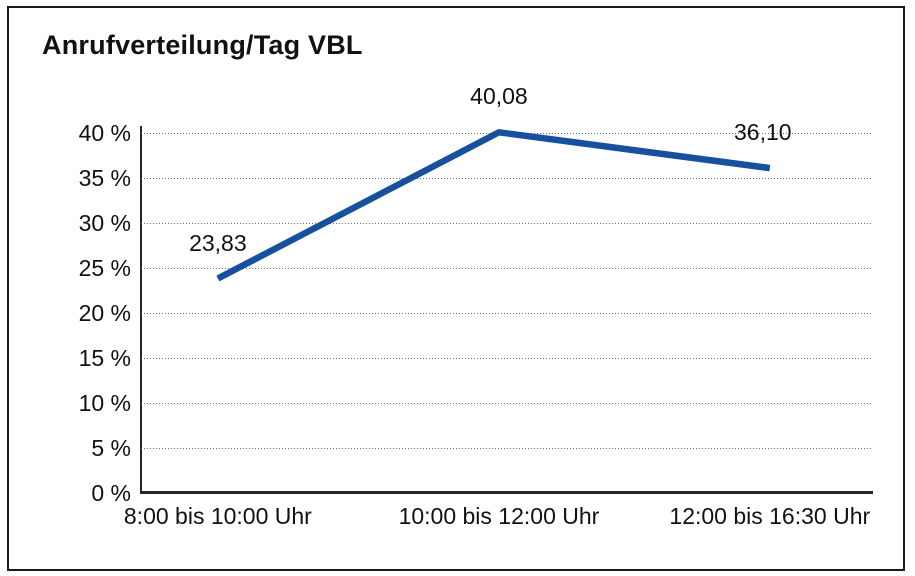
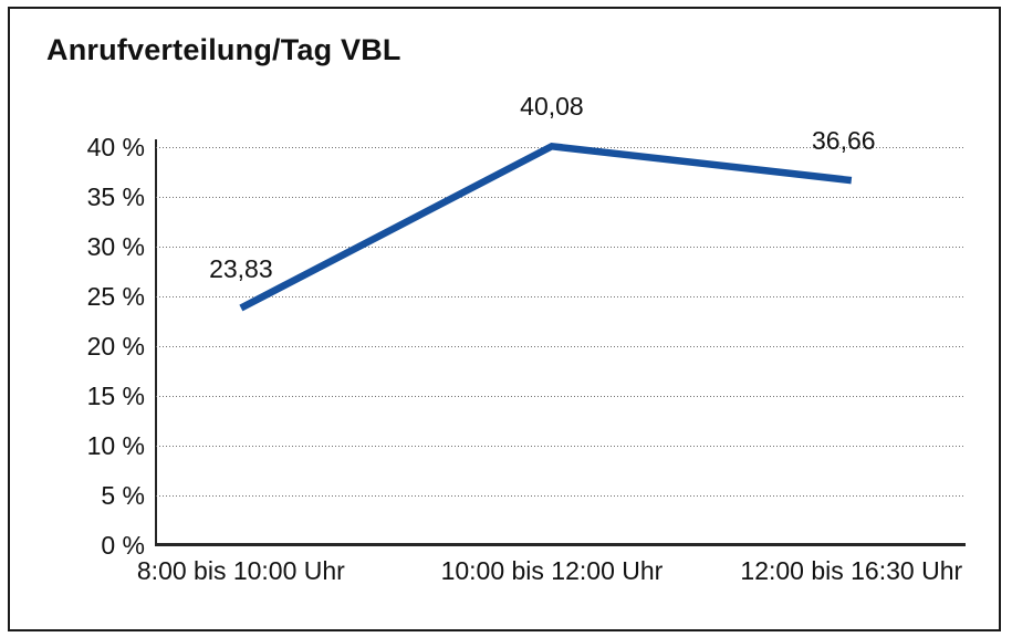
12:00 bis 16:30 Uhr: 36,10 -> 36,66
